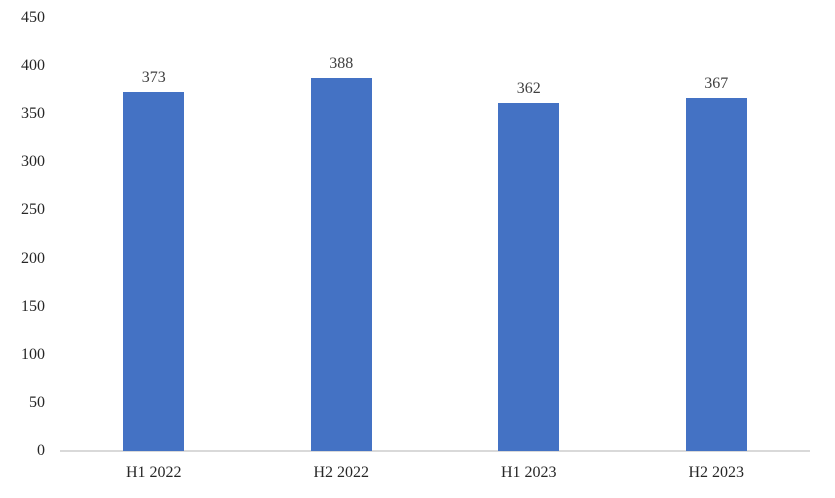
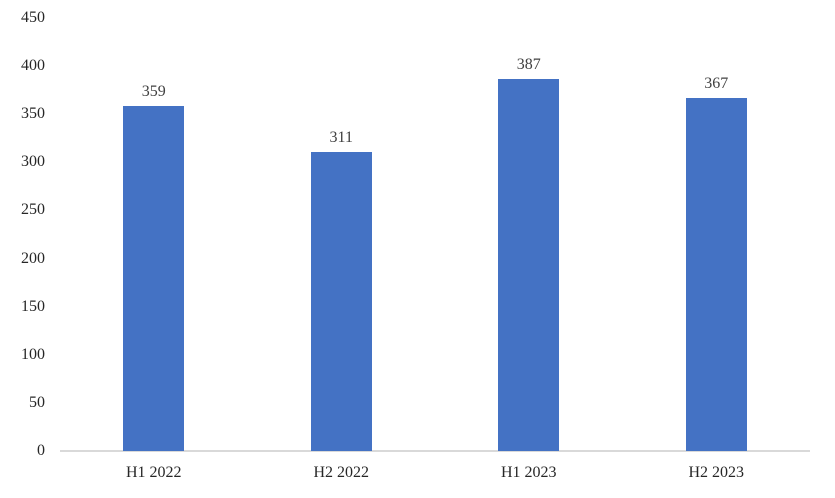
H1 2022: 373 -> 359
H2 2022: 388 -> 311
H1 2023: 362 -> 387
